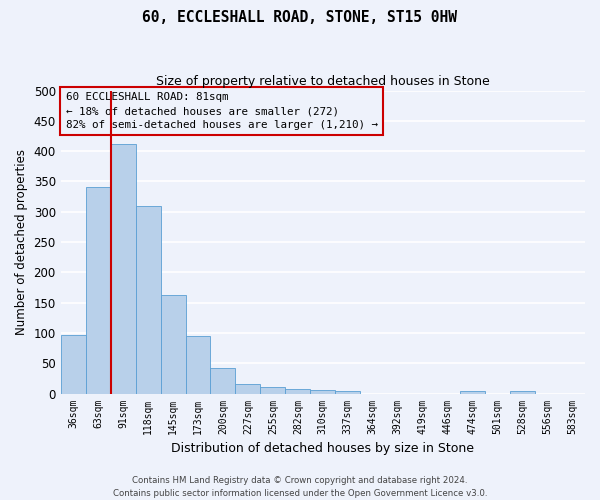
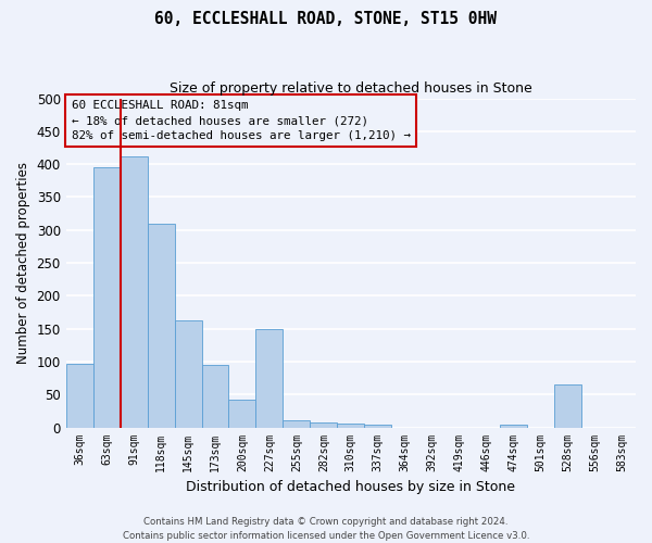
63sqm: 341 -> 396
227sqm: 16 -> 150
528sqm: 4 -> 66
